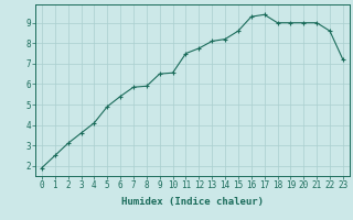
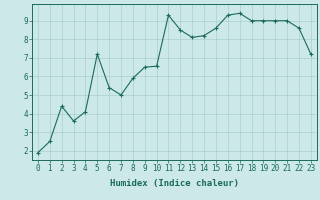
2: 3.1 -> 4.4
5: 4.9 -> 7.2
7: 5.8 -> 5.0
11: 7.5 -> 9.3
12: 7.8 -> 8.5
